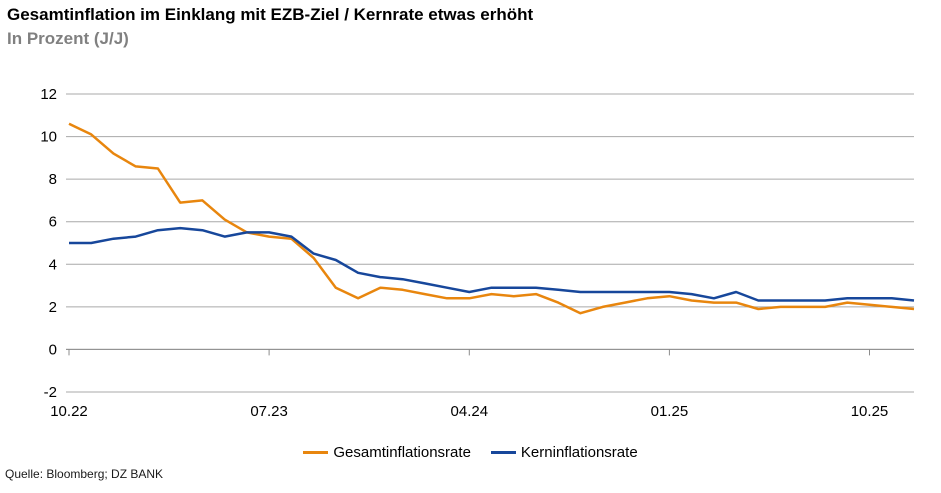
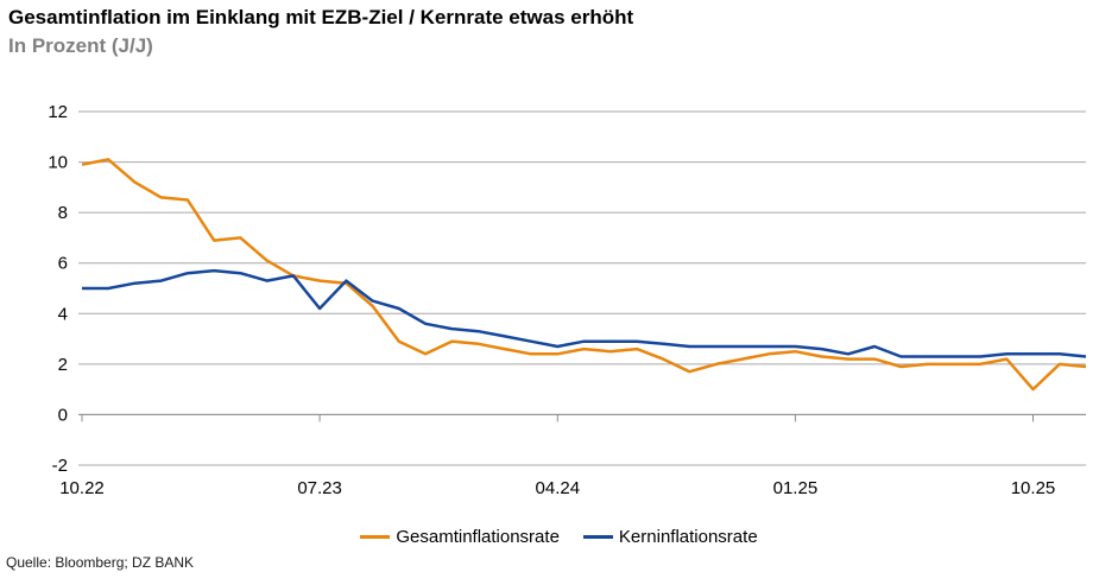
Gesamtinflationsrate/10.22: 10.6 -> 9.9
Kerninflationsrate/07.23: 5.5 -> 4.2
Gesamtinflationsrate/10.25: 2.1 -> 1.0
